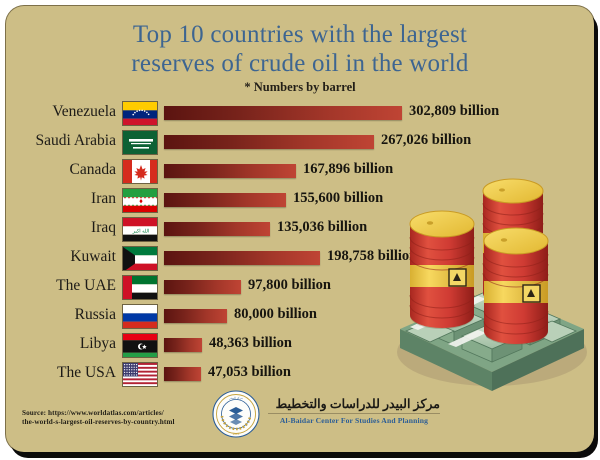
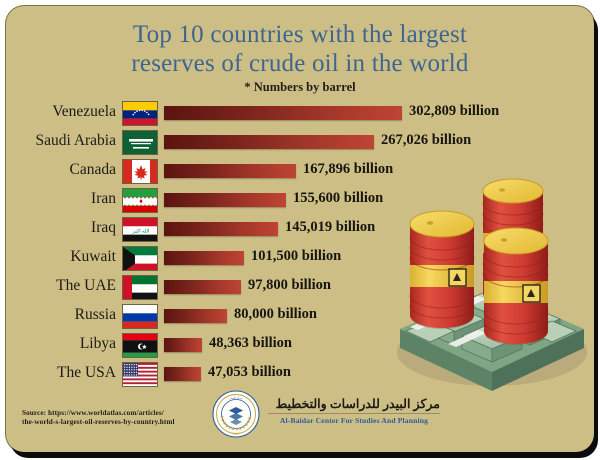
Iraq: 135,036 -> 145,019
Kuwait: 198,758 -> 101,500
